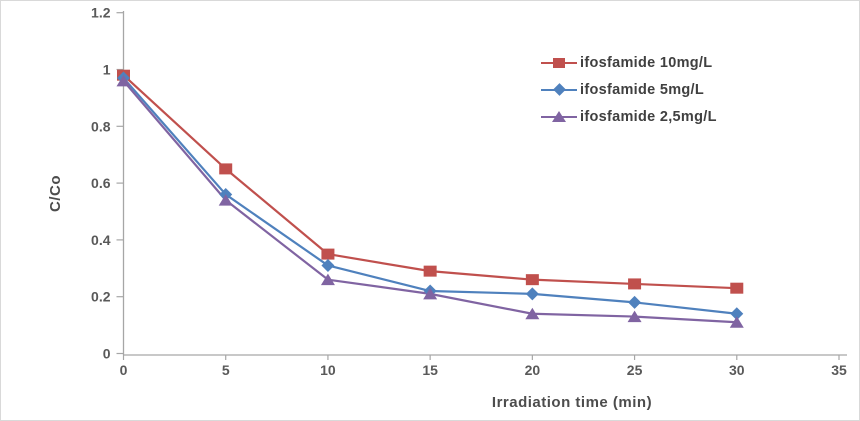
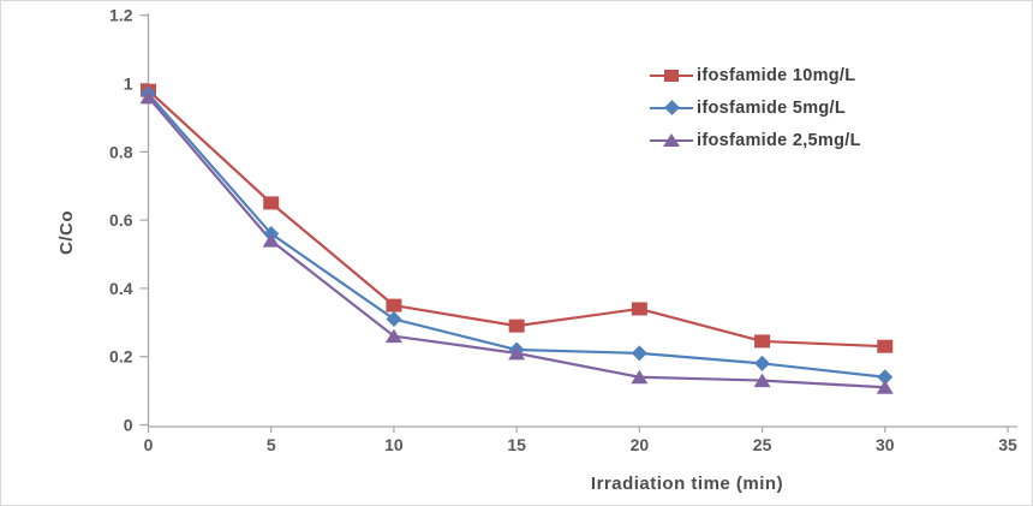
ifosfamide 10mg/L/20: 0.26 -> 0.34
